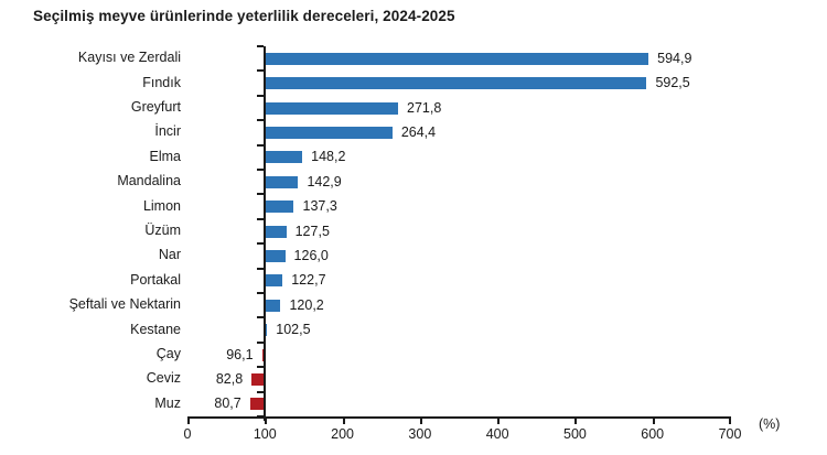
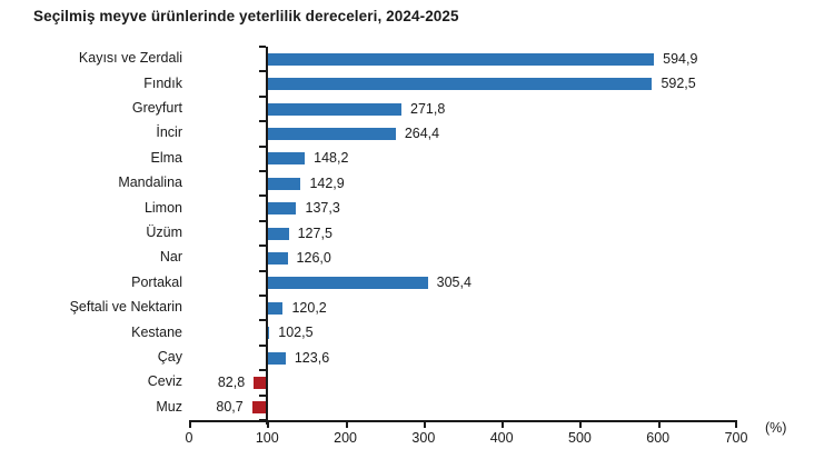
Portakal: 122,7 -> 305,4
Çay: 96,1 -> 123,6
